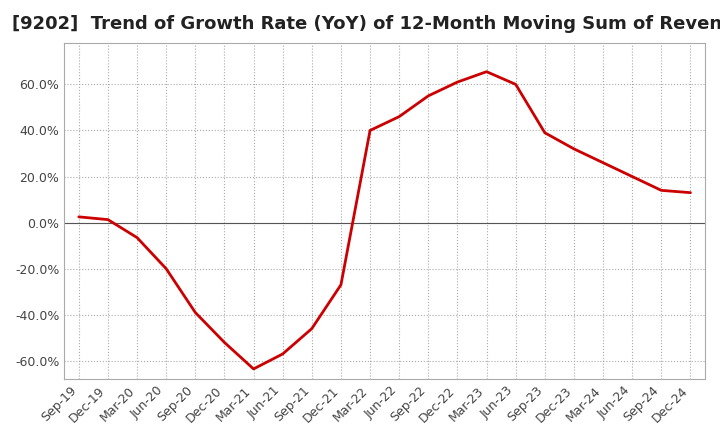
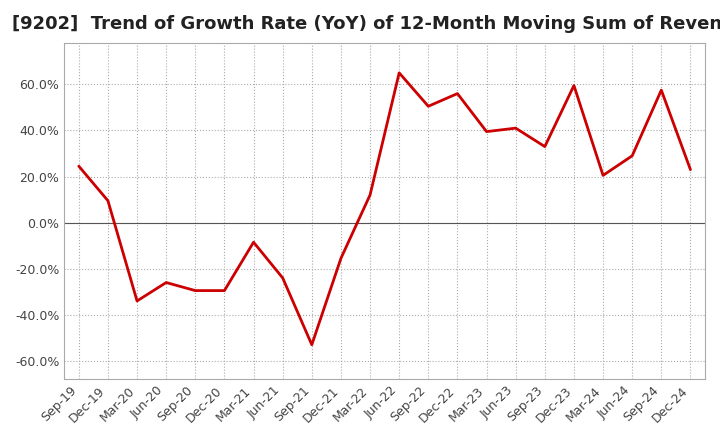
Sep-19: 2.5% -> 24.5%
Dec-19: 1.3% -> 9.5%
Mar-20: -6.5% -> -34.0%
Jun-20: -20.0% -> -26.0%
Sep-20: -39.0% -> -29.5%
Dec-20: -52.0% -> -29.5%
Mar-21: -63.5% -> -8.5%
Jun-21: -57.0% -> -24.0%
Sep-21: -46.0% -> -53.0%
Dec-21: -27.0% -> -15.5%
Mar-22: 40.0% -> 12.0%
Jun-22: 46.0% -> 65.0%
Sep-22: 55.0% -> 50.5%
Dec-22: 61.0% -> 56.0%
Mar-23: 65.5% -> 39.5%
Jun-23: 60.0% -> 41.0%
Sep-23: 39.0% -> 33.0%
Dec-23: 32.0% -> 59.5%
Mar-24: 26.0% -> 20.5%
Jun-24: 20.0% -> 29.0%
Sep-24: 14.0% -> 57.5%
Dec-24: 13.0% -> 23.0%
